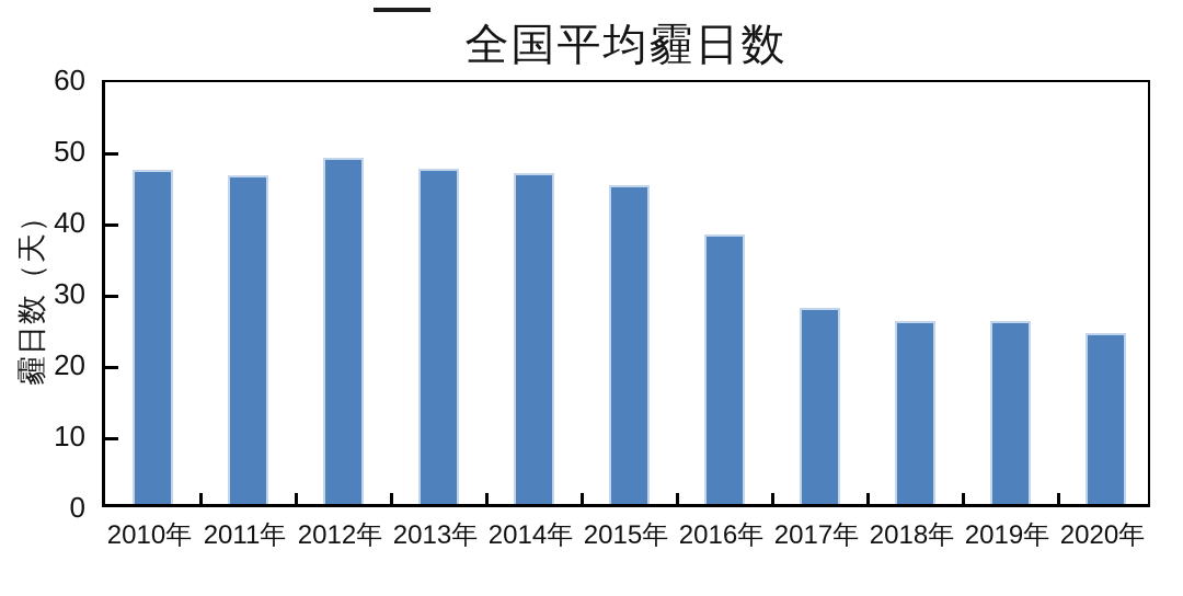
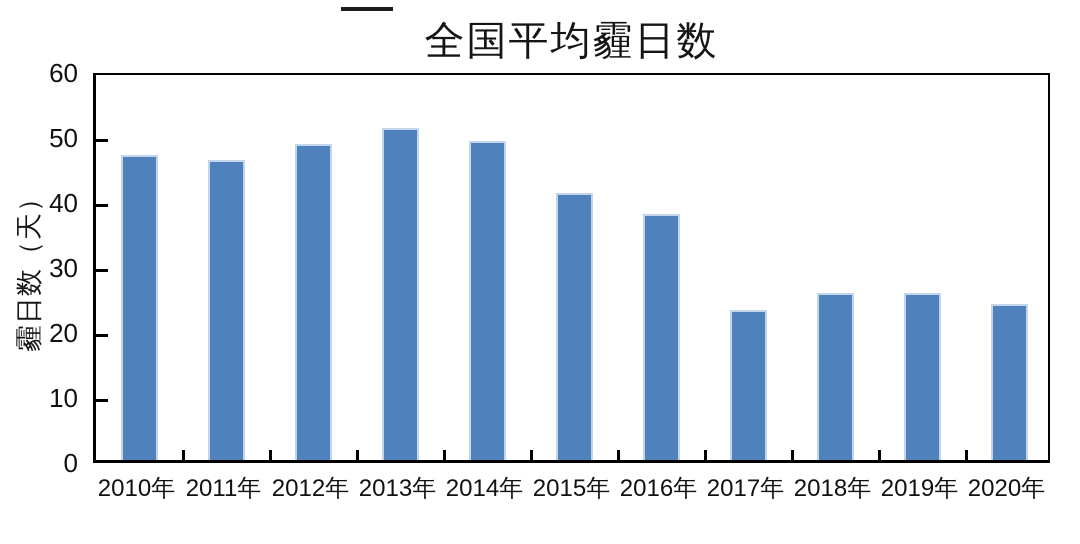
2013年: 47 -> 51
2014年: 46 -> 49
2015年: 45 -> 41
2017年: 28 -> 23
